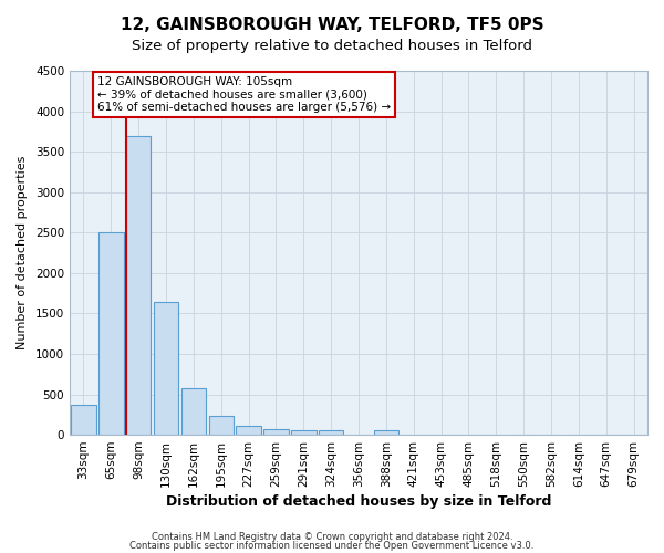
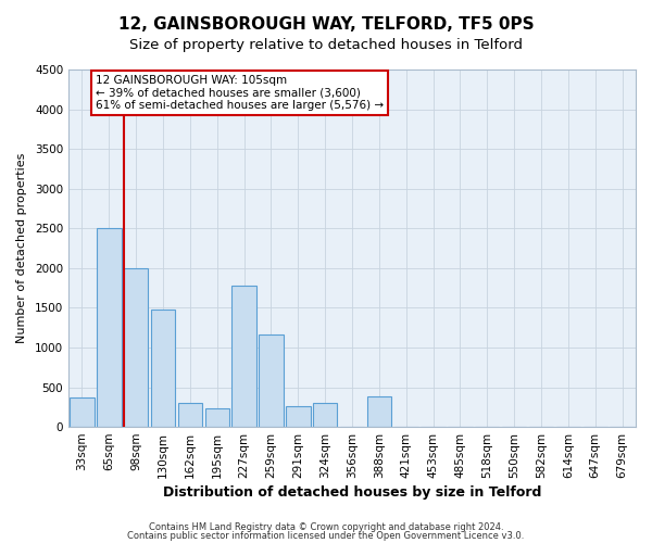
98sqm: 3700 -> 2000
130sqm: 1640 -> 1480
162sqm: 580 -> 300
227sqm: 110 -> 1780
259sqm: 60 -> 1160
291sqm: 50 -> 260
324sqm: 50 -> 300
388sqm: 60 -> 380
